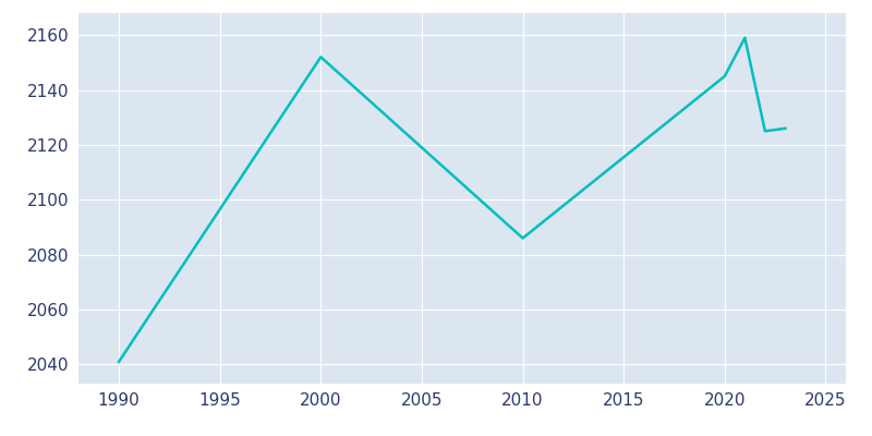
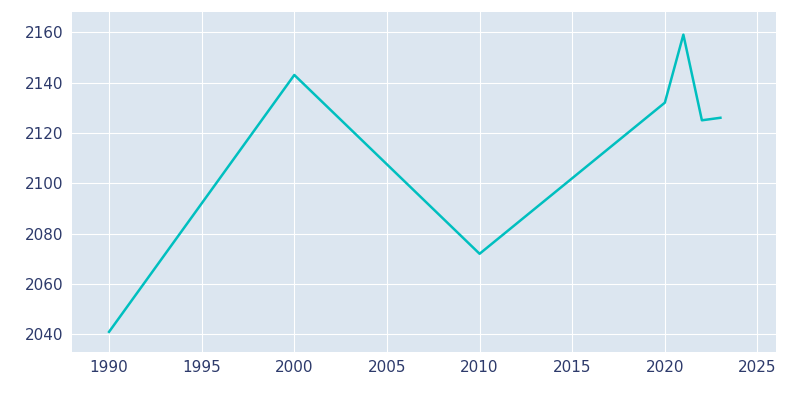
2000: 2152 -> 2143
2010: 2086 -> 2072
2020: 2145 -> 2132
